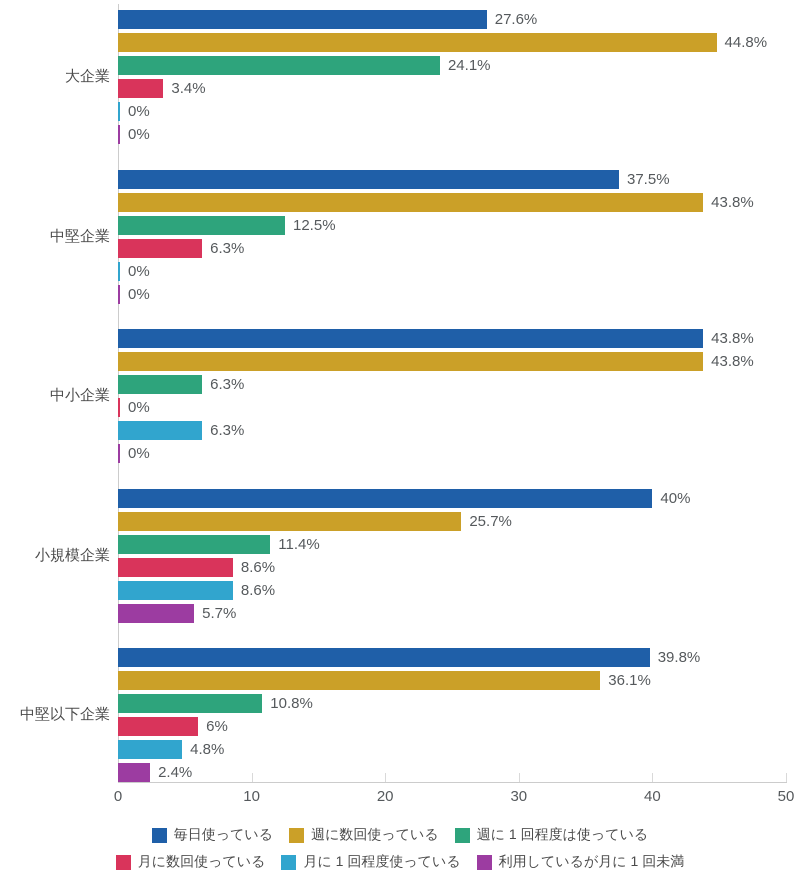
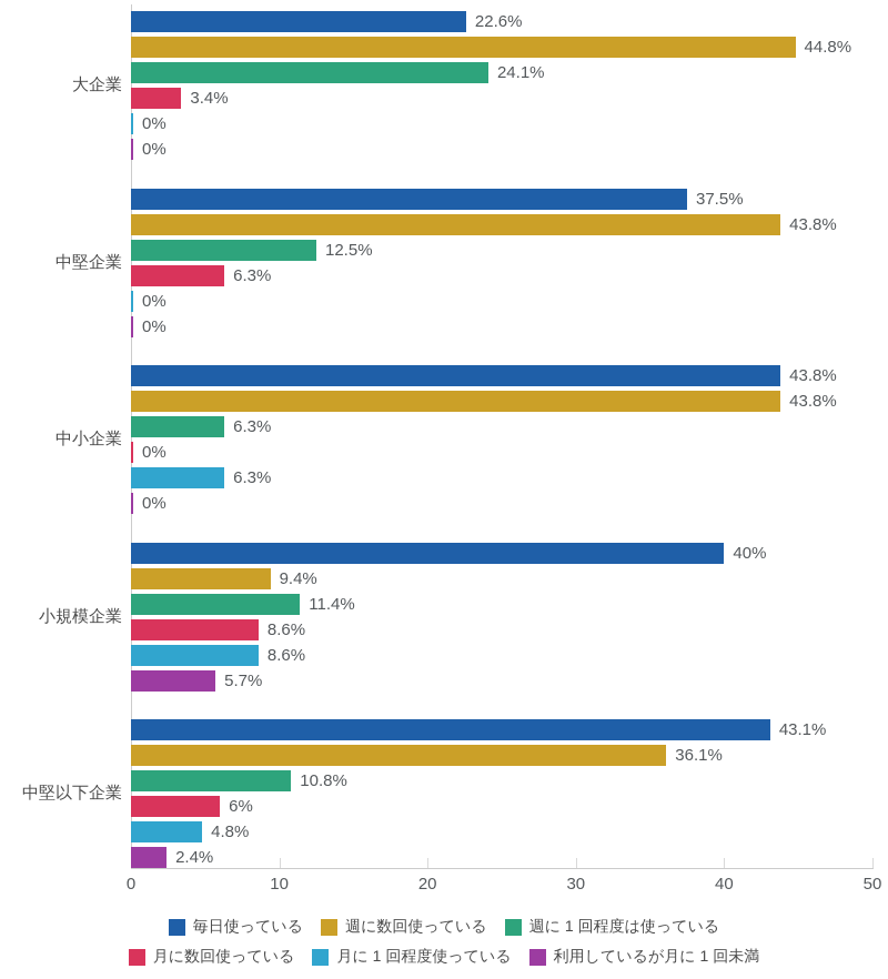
毎日使っている/大企業: 27.6% -> 22.6%
週に数回使っている/小規模企業: 25.7% -> 9.4%
毎日使っている/中堅以下企業: 39.8% -> 43.1%
